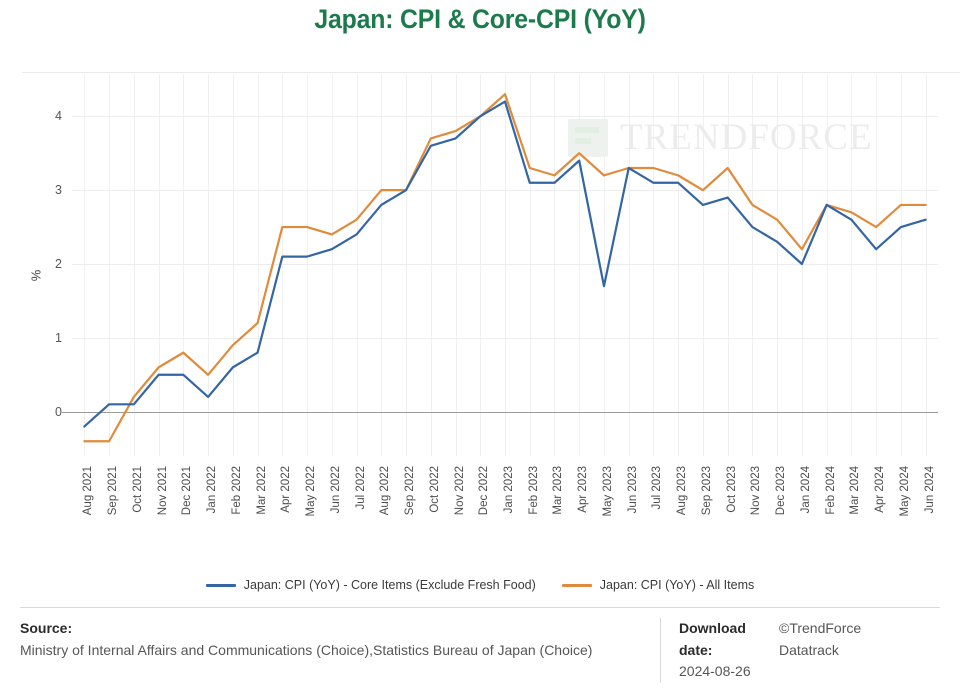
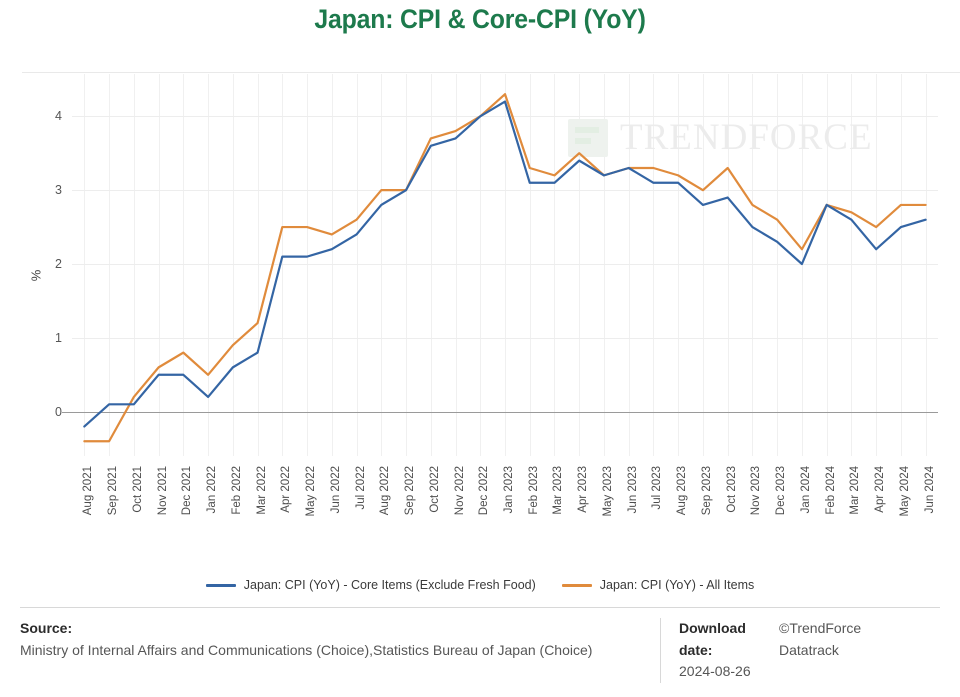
Japan: CPI (YoY) - Core Items (Exclude Fresh Food)/May 2023: 1.7 -> 3.2
